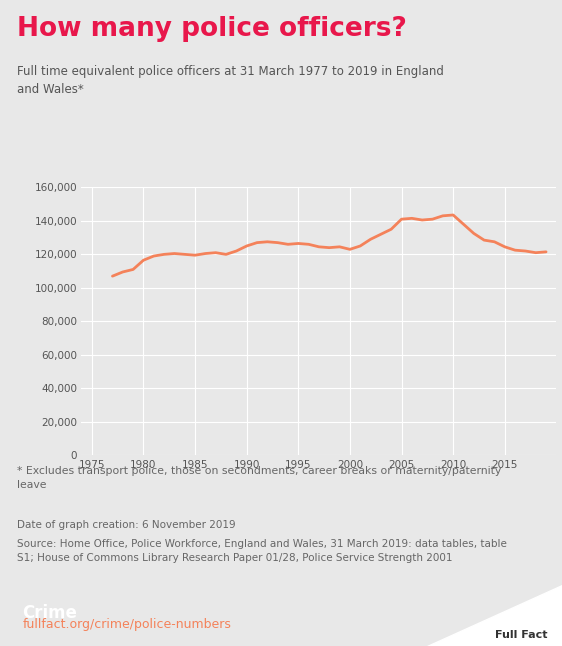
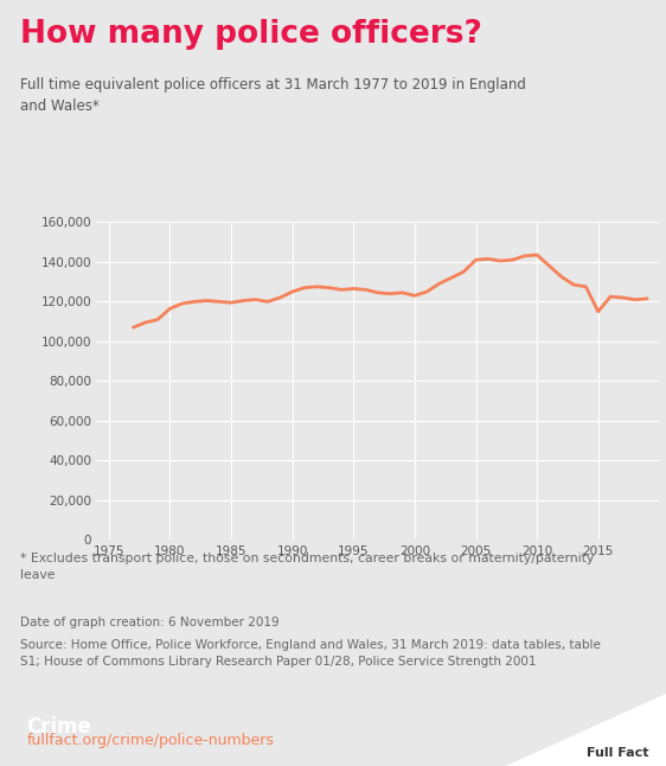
2015: 124,000 -> 115,000
